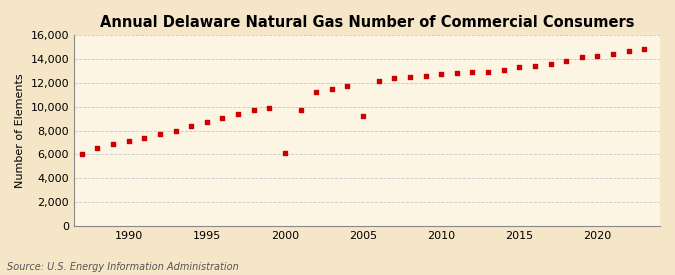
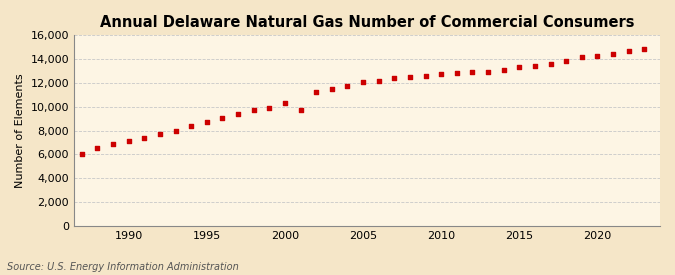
2000: 6,100 -> 10,300
2005: 9,200 -> 12,100
